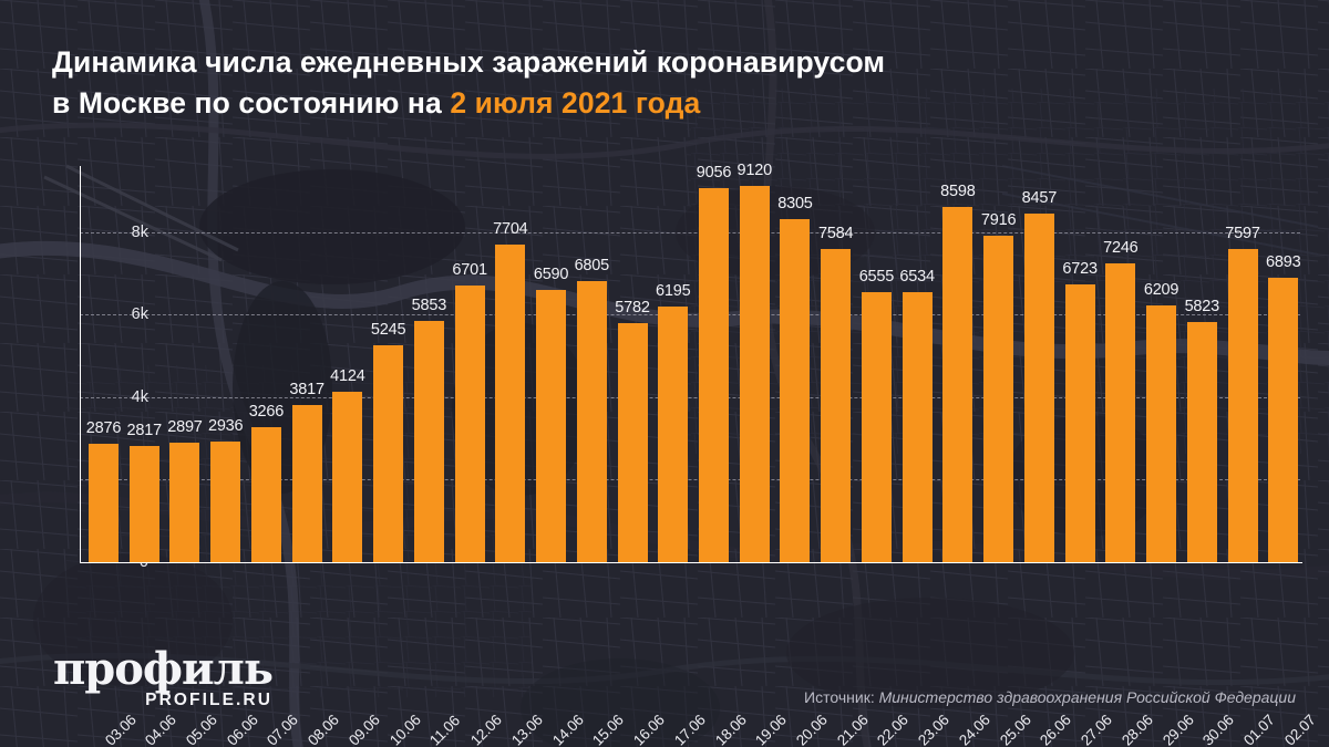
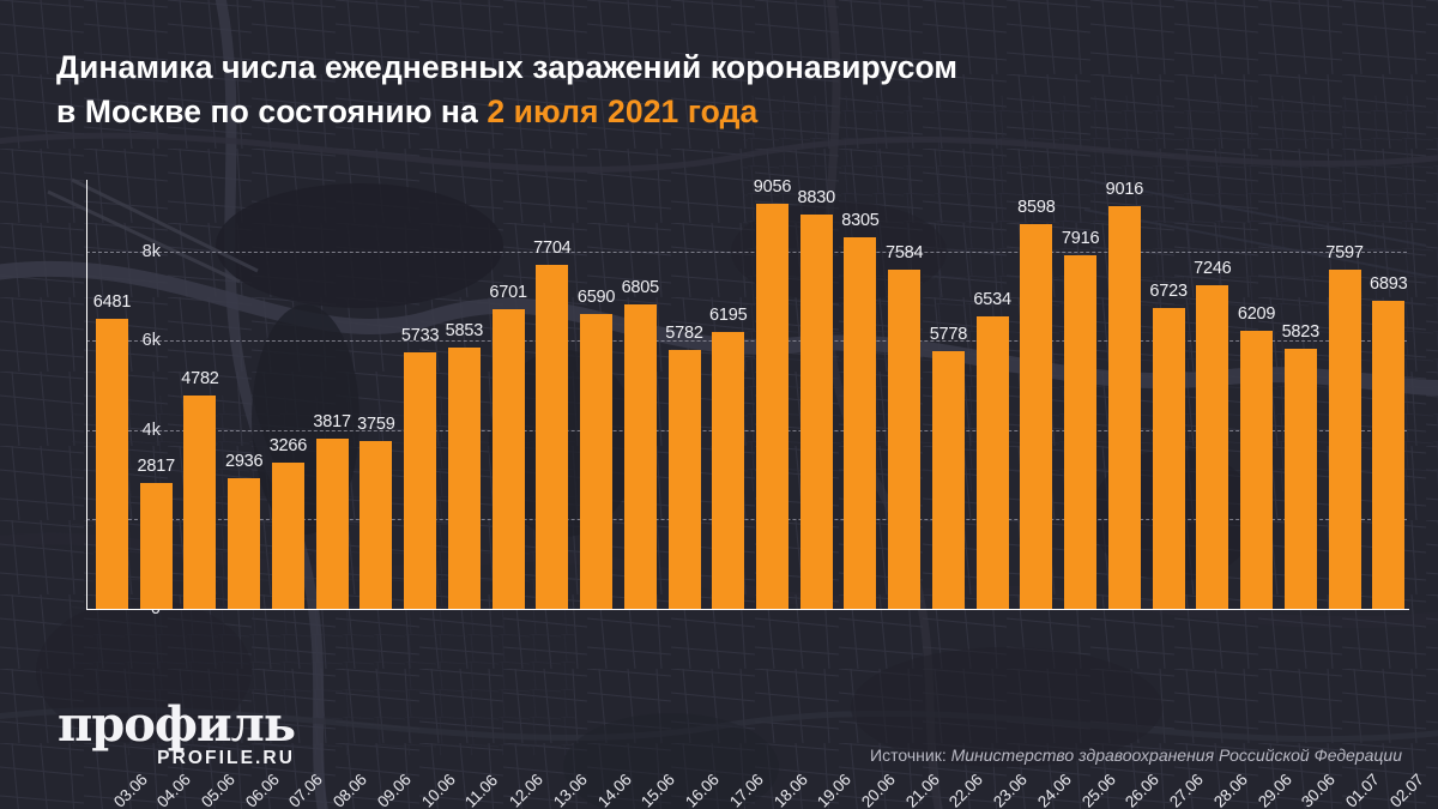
03.06: 2876 -> 6481
05.06: 2897 -> 4782
09.06: 4124 -> 3759
10.06: 5245 -> 5733
19.06: 9120 -> 8830
22.06: 6555 -> 5778
26.06: 8457 -> 9016
